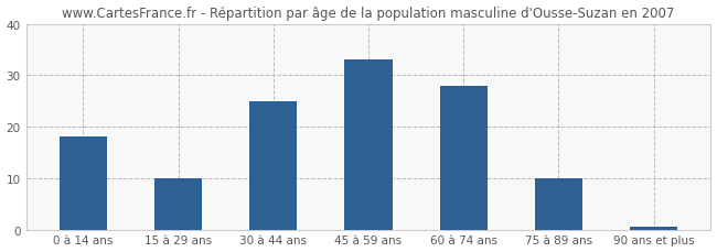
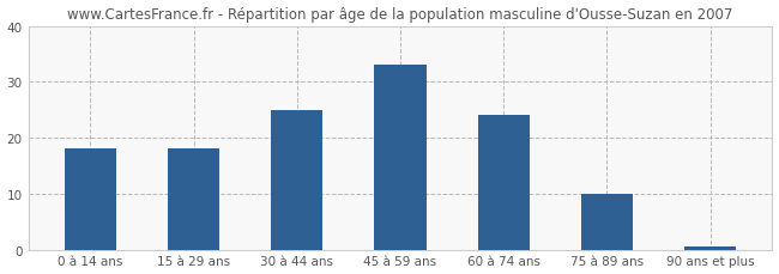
15 à 29 ans: 10.0 -> 18.0
60 à 74 ans: 28.0 -> 24.0
